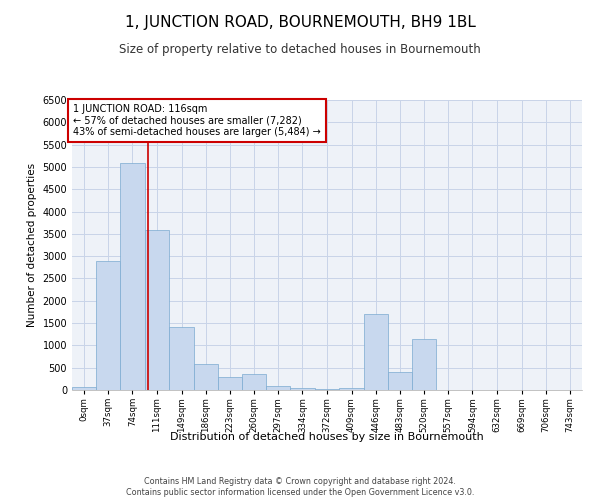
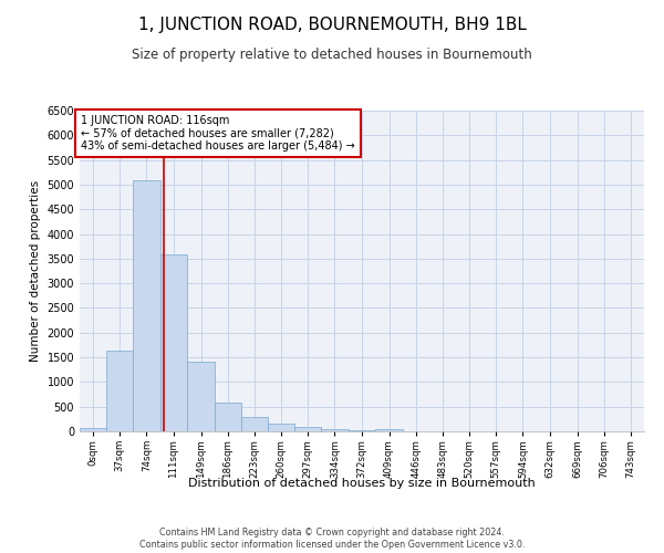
37sqm: 2900 -> 1640
260sqm: 350 -> 150
446sqm: 1700 -> 0
483sqm: 400 -> 0
520sqm: 1150 -> 0
